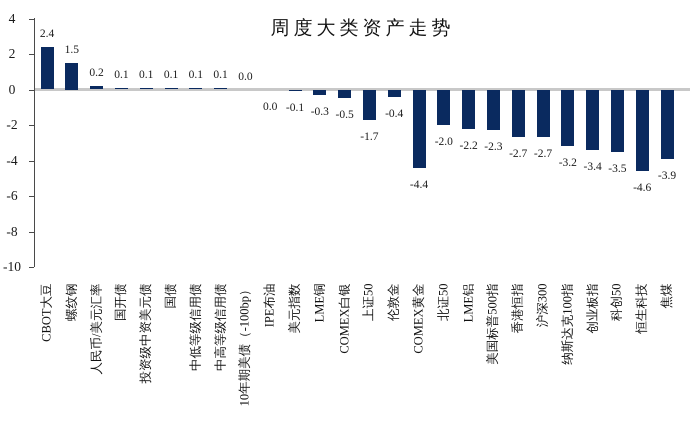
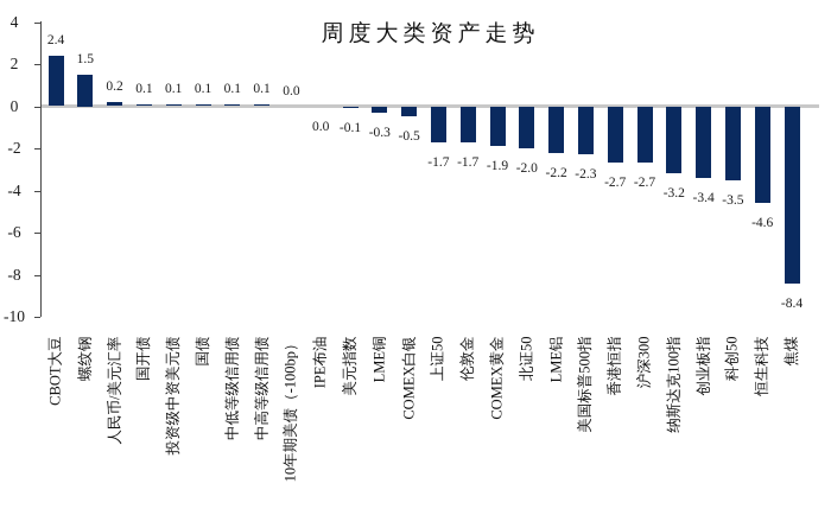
伦敦金: -0.4 -> -1.7
COMEX黄金: -4.4 -> -1.9
焦煤: -3.9 -> -8.4
